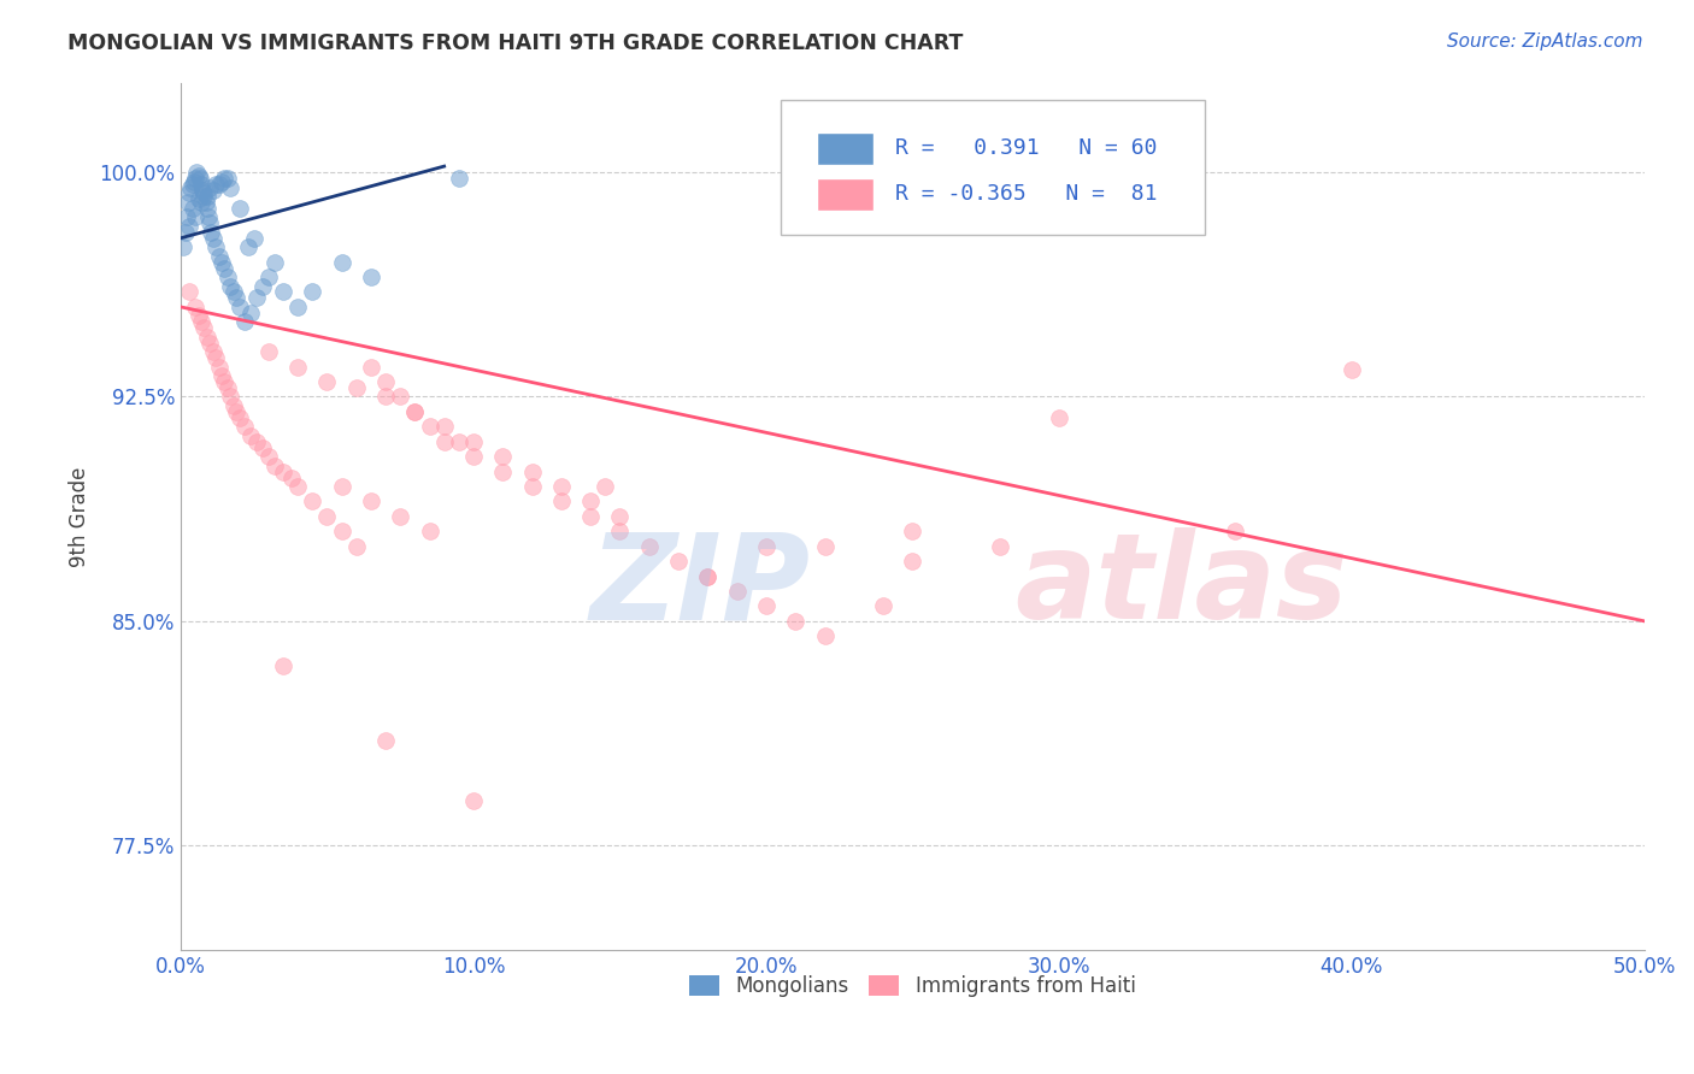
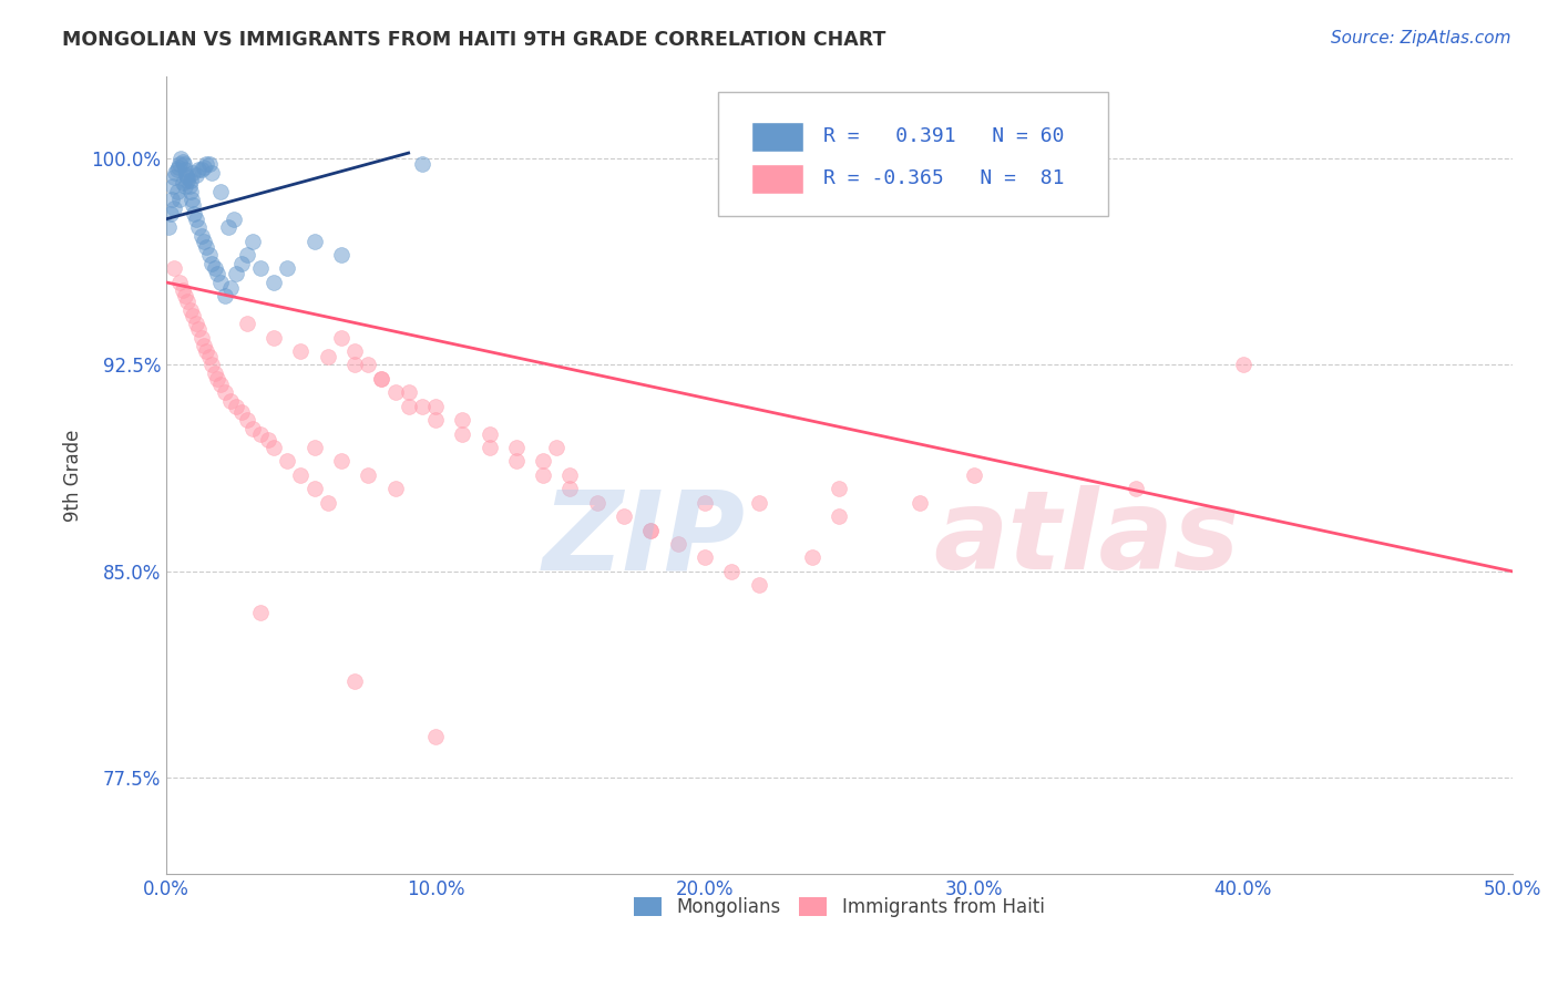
Immigrants from Haiti/30.0%: 91.8% -> 88.5%
Immigrants from Haiti/40.0%: 93.4% -> 92.5%
